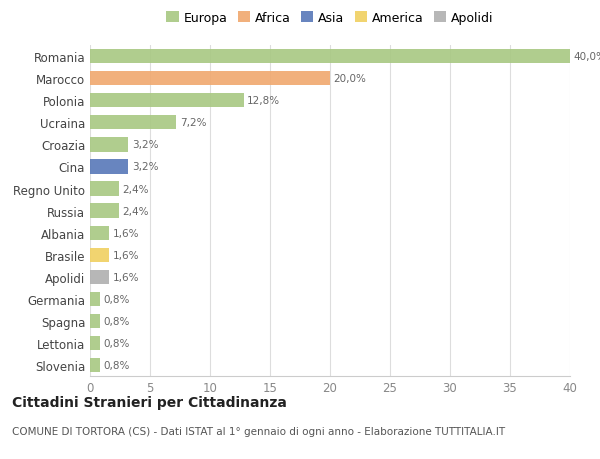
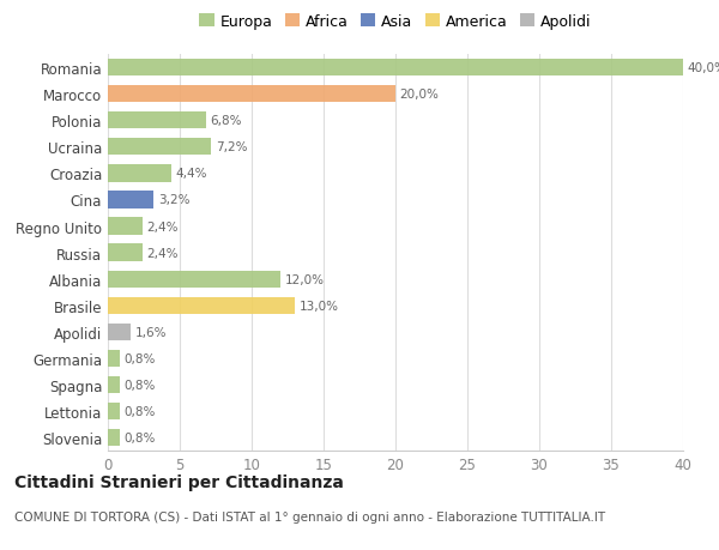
Polonia: 12,8% -> 6,8%
Croazia: 3,2% -> 4,4%
Albania: 1,6% -> 12,0%
Brasile: 1,6% -> 13,0%
